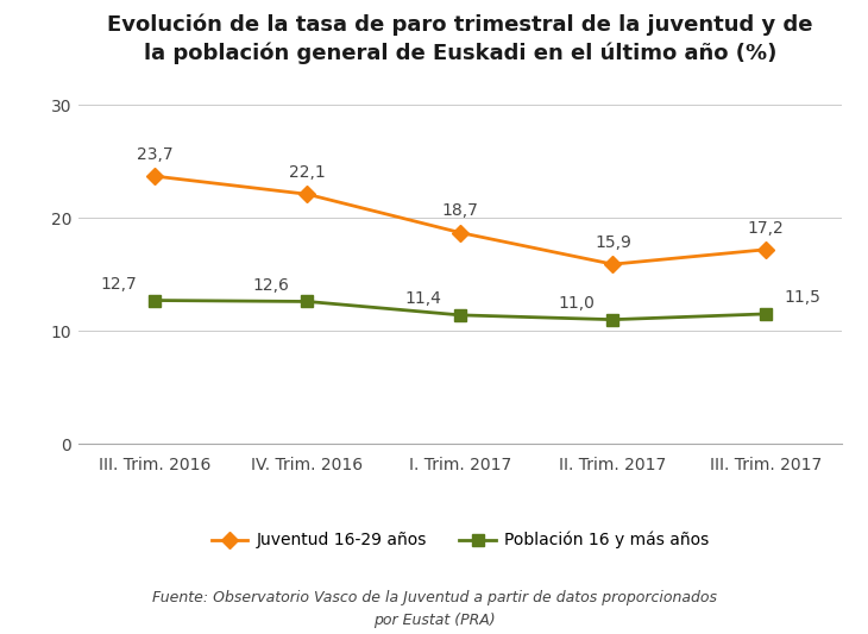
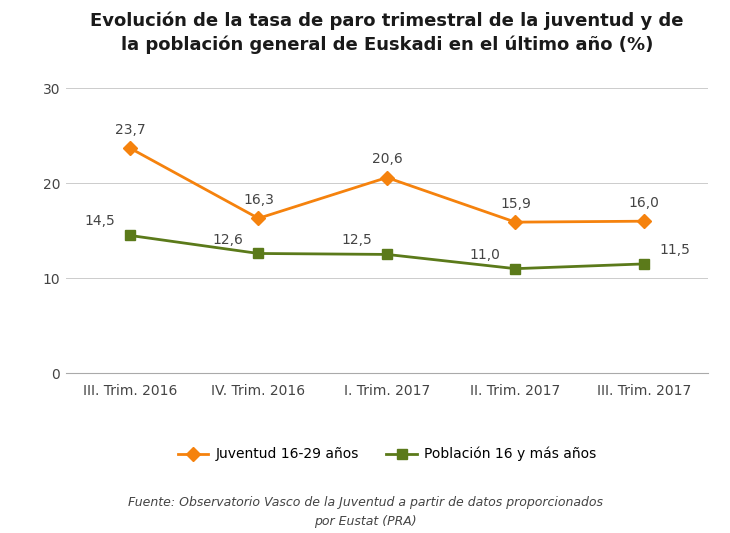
Población 16 y más años/III. Trim. 2016: 12,7 -> 14,5
Juventud 16-29 años/IV. Trim. 2016: 22,1 -> 16,3
Juventud 16-29 años/I. Trim. 2017: 18,7 -> 20,6
Población 16 y más años/I. Trim. 2017: 11,4 -> 12,5
Juventud 16-29 años/III. Trim. 2017: 17,2 -> 16,0
